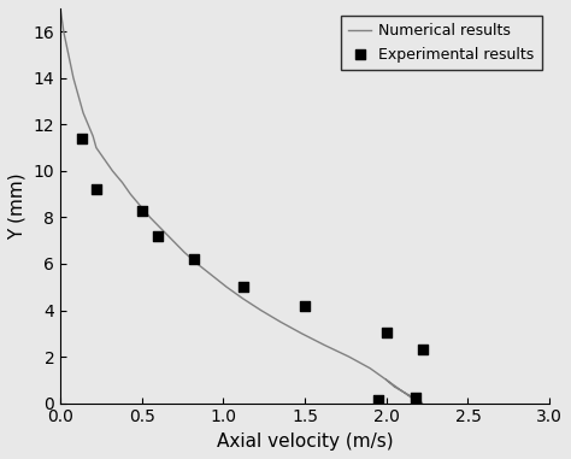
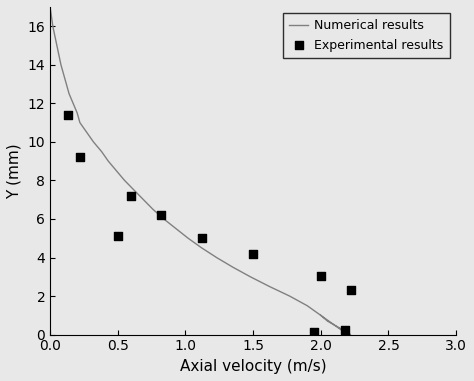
Experimental results/0.5: 8.3 -> 5.1
